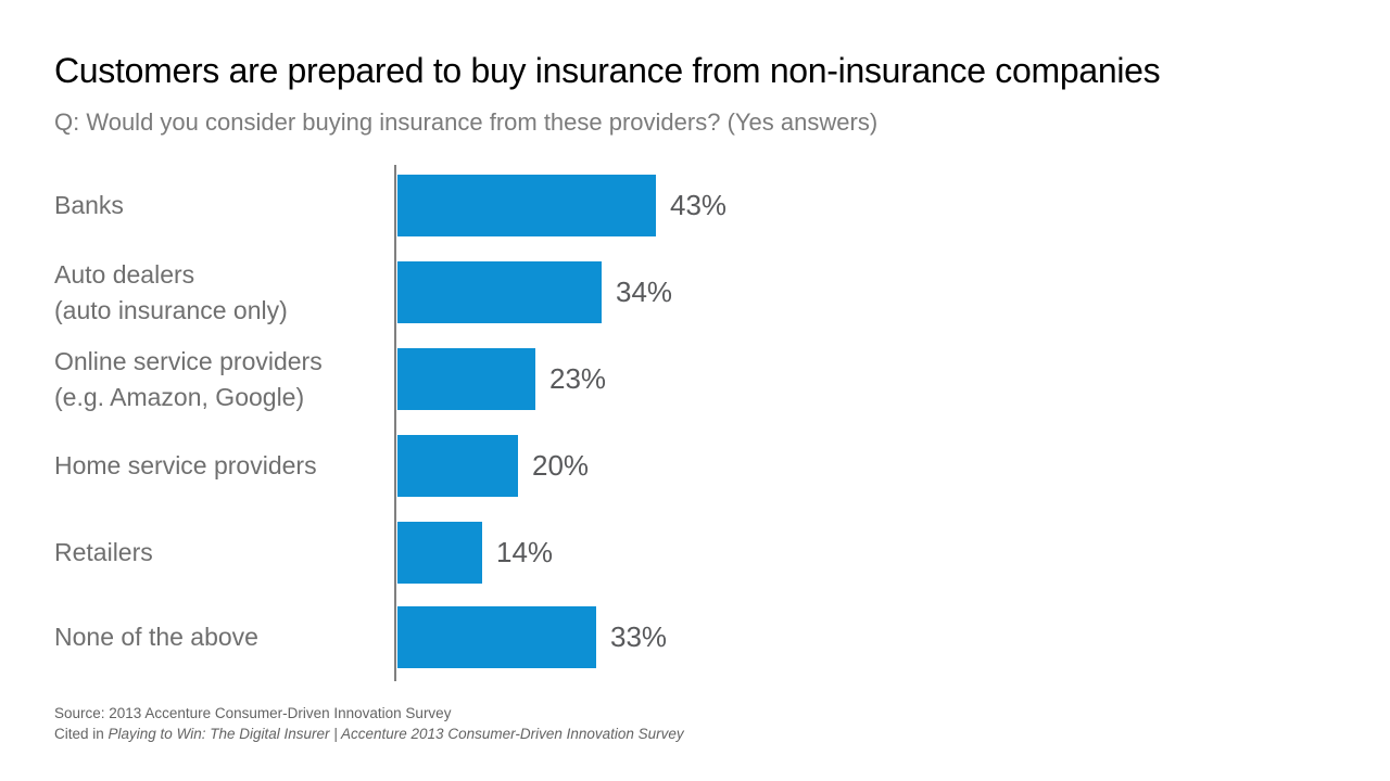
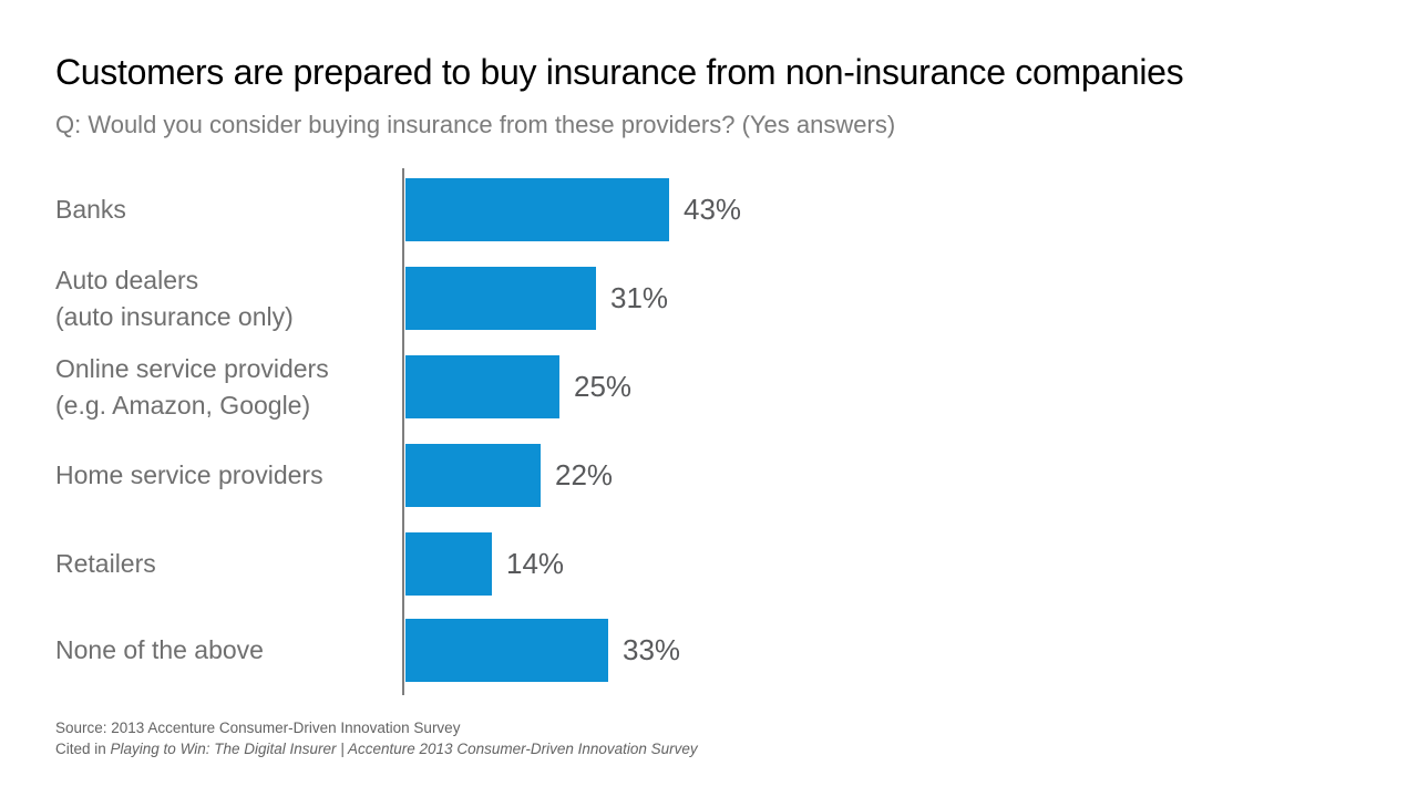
Auto dealers (auto insurance only): 34% -> 31%
Online service providers (e.g. Amazon, Google): 23% -> 25%
Home service providers: 20% -> 22%
